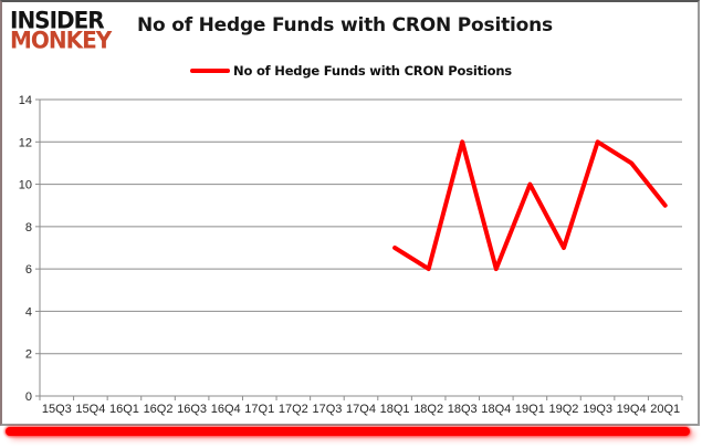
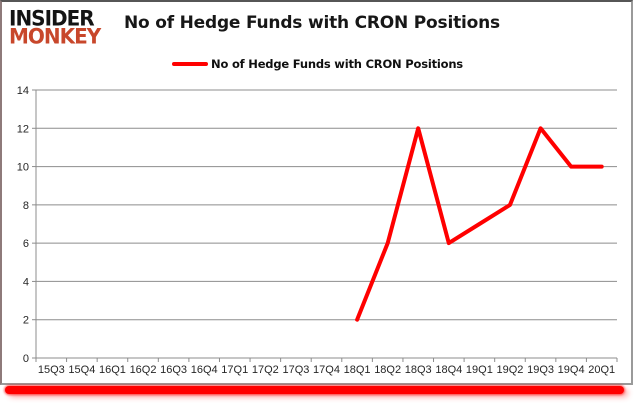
18Q1: 7 -> 2
19Q1: 10 -> 7
19Q2: 7 -> 8
19Q4: 11 -> 10
20Q1: 9 -> 10
